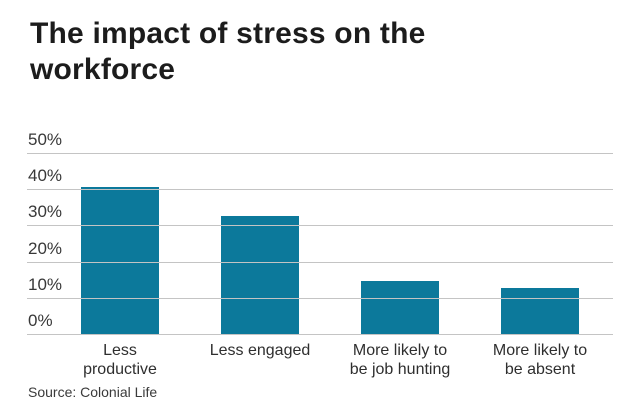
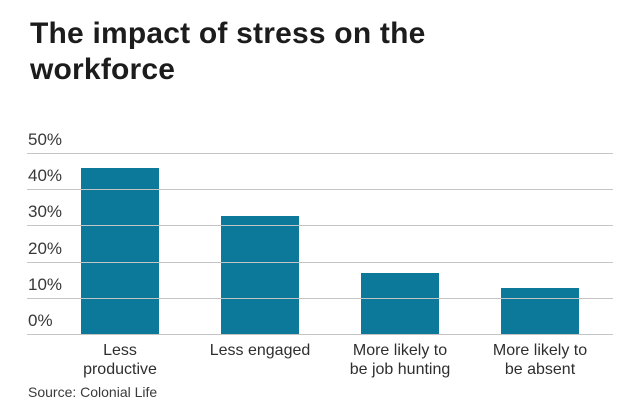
Less productive: 41% -> 46%
More likely to be job hunting: 15% -> 17%
